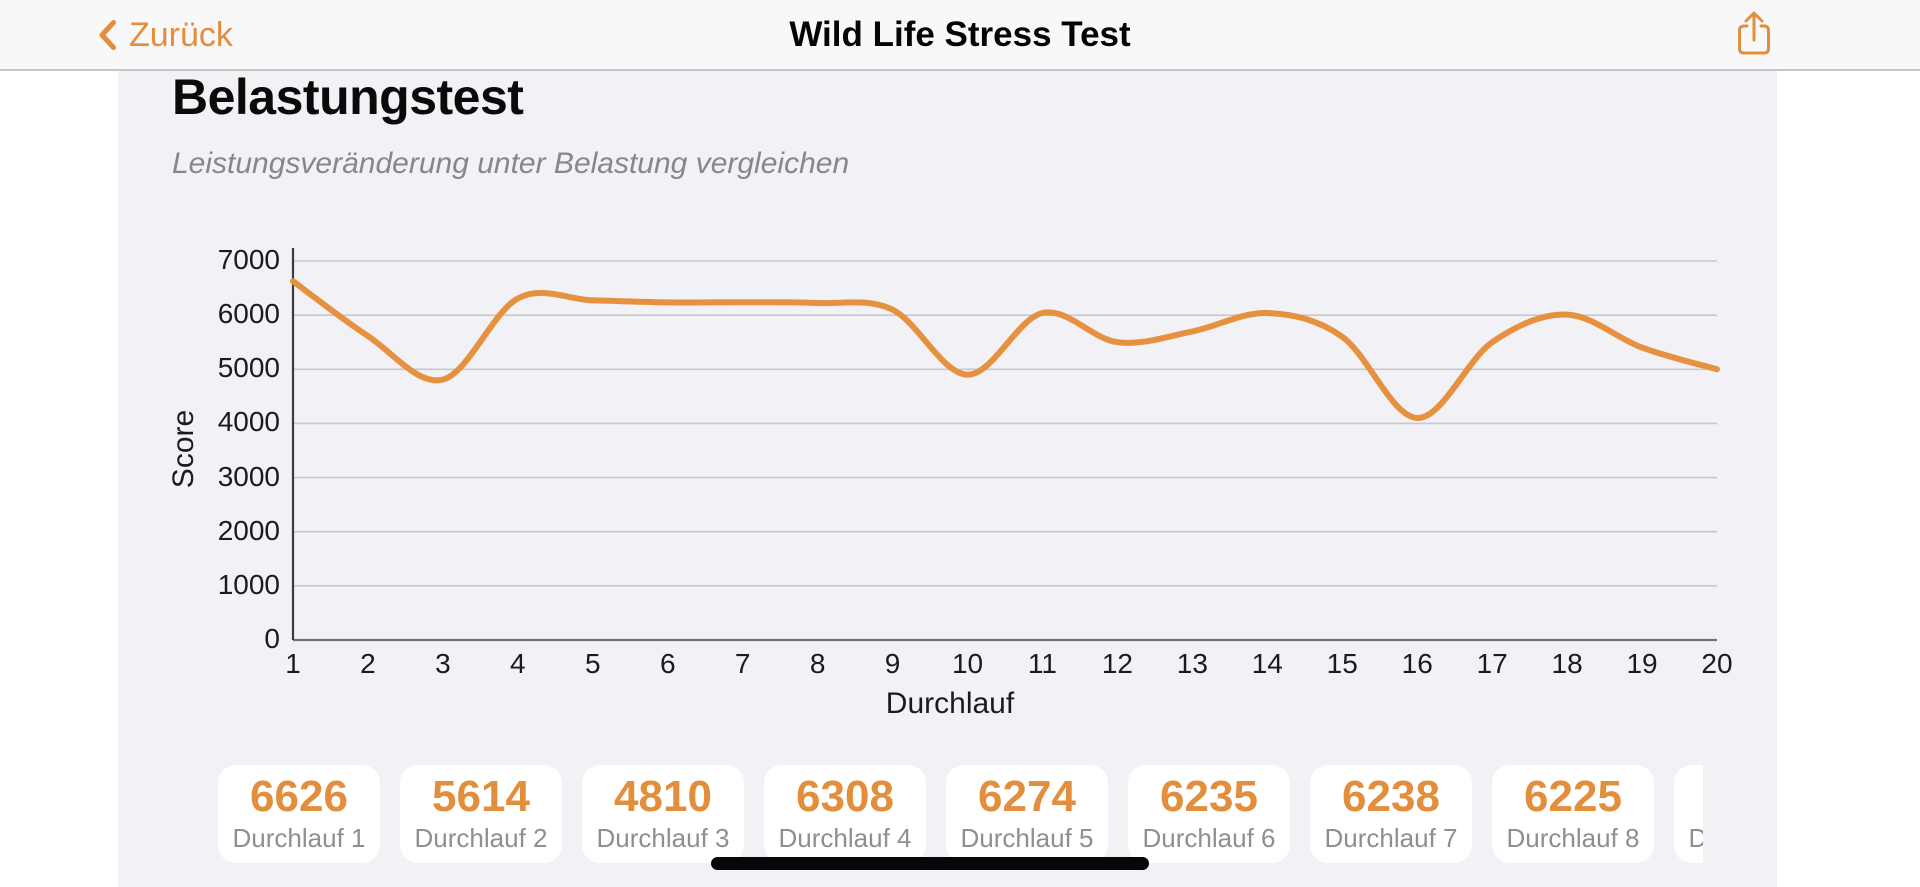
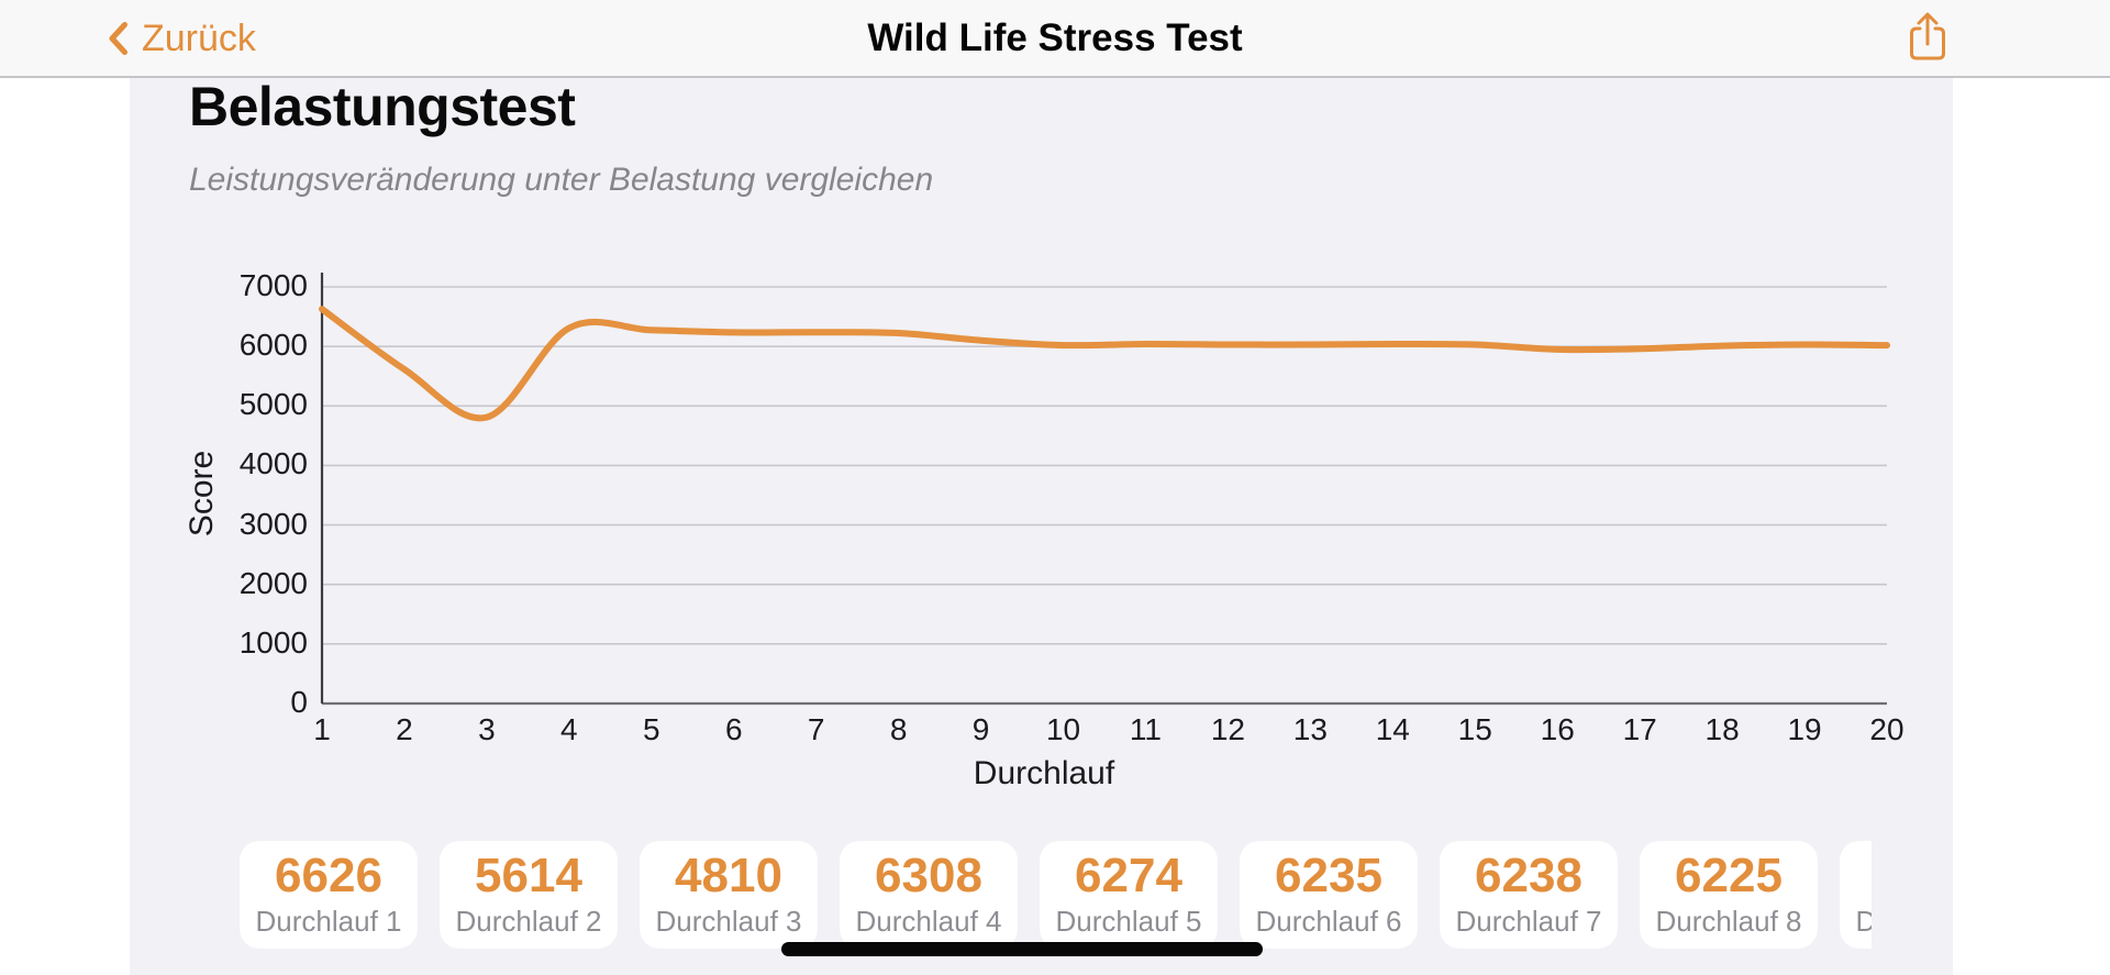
10: 4900 -> 6000
12: 5500 -> 6000
13: 5700 -> 6000
15: 5600 -> 6000
16: 4100 -> 6000
17: 5500 -> 6000
19: 5400 -> 6000
20: 5000 -> 6000
